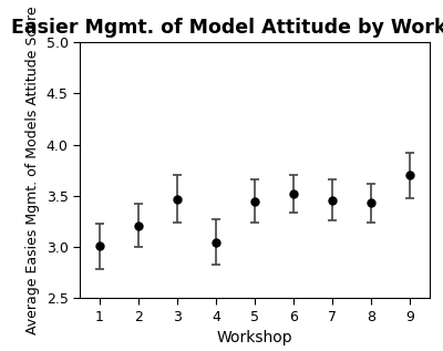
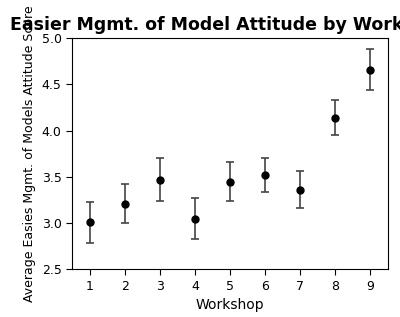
7: 3.46 -> 3.36
8: 3.43 -> 4.14
9: 3.70 -> 4.66
